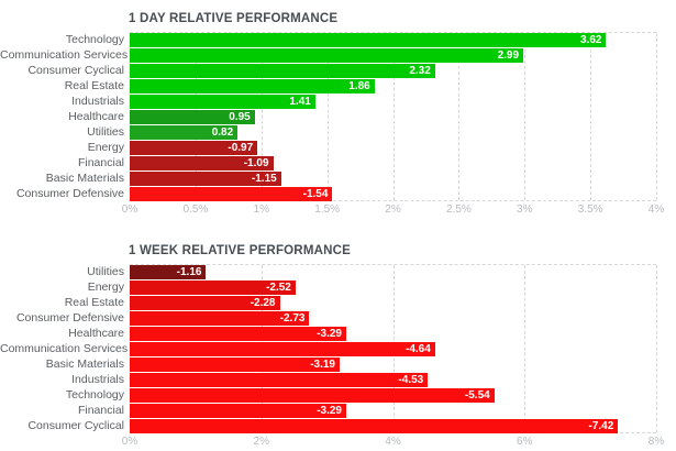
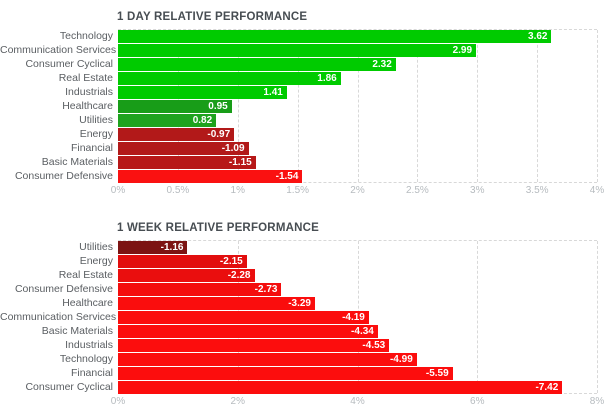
1 WEEK RELATIVE PERFORMANCE/Energy: -2.52 -> -2.15
1 WEEK RELATIVE PERFORMANCE/Communication Services: -4.64 -> -4.19
1 WEEK RELATIVE PERFORMANCE/Basic Materials: -3.19 -> -4.34
1 WEEK RELATIVE PERFORMANCE/Technology: -5.54 -> -4.99
1 WEEK RELATIVE PERFORMANCE/Financial: -3.29 -> -5.59
